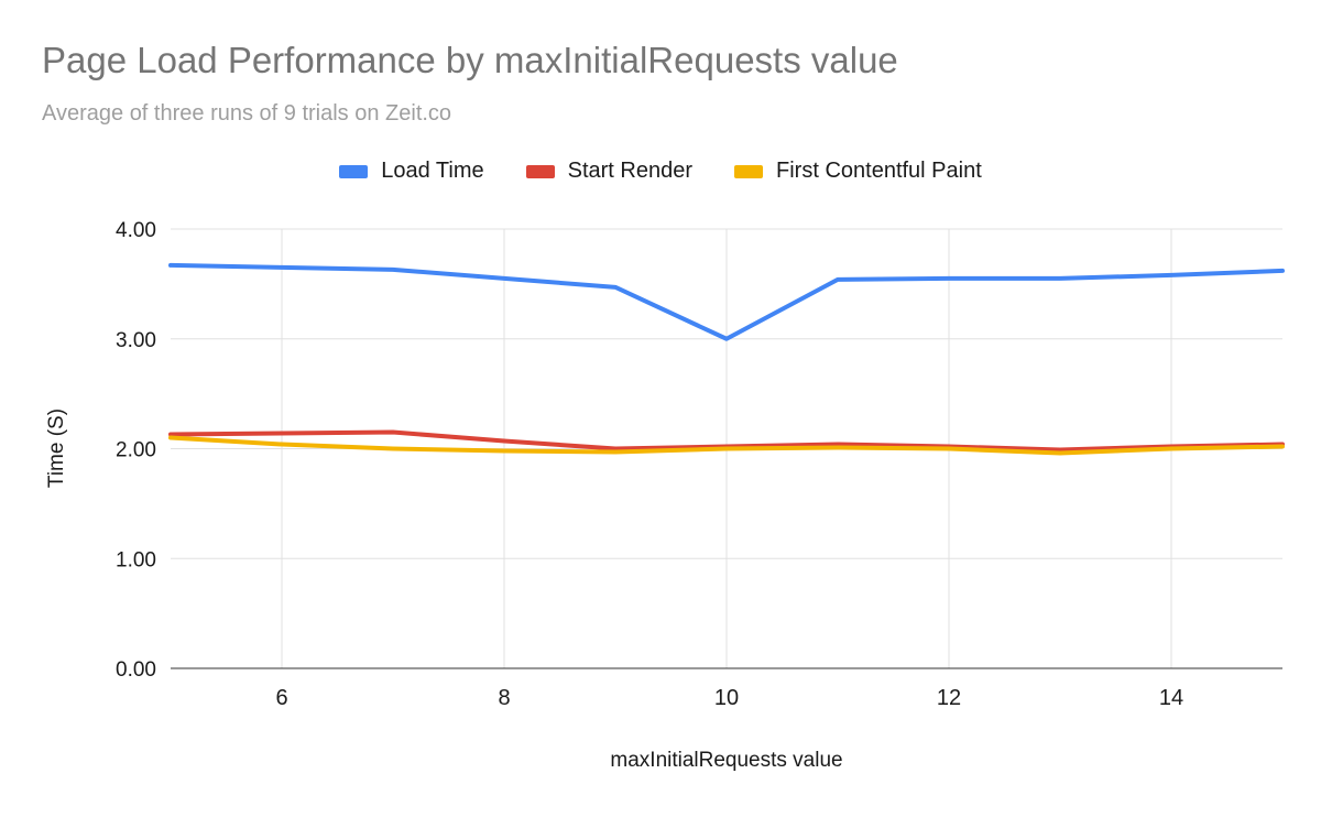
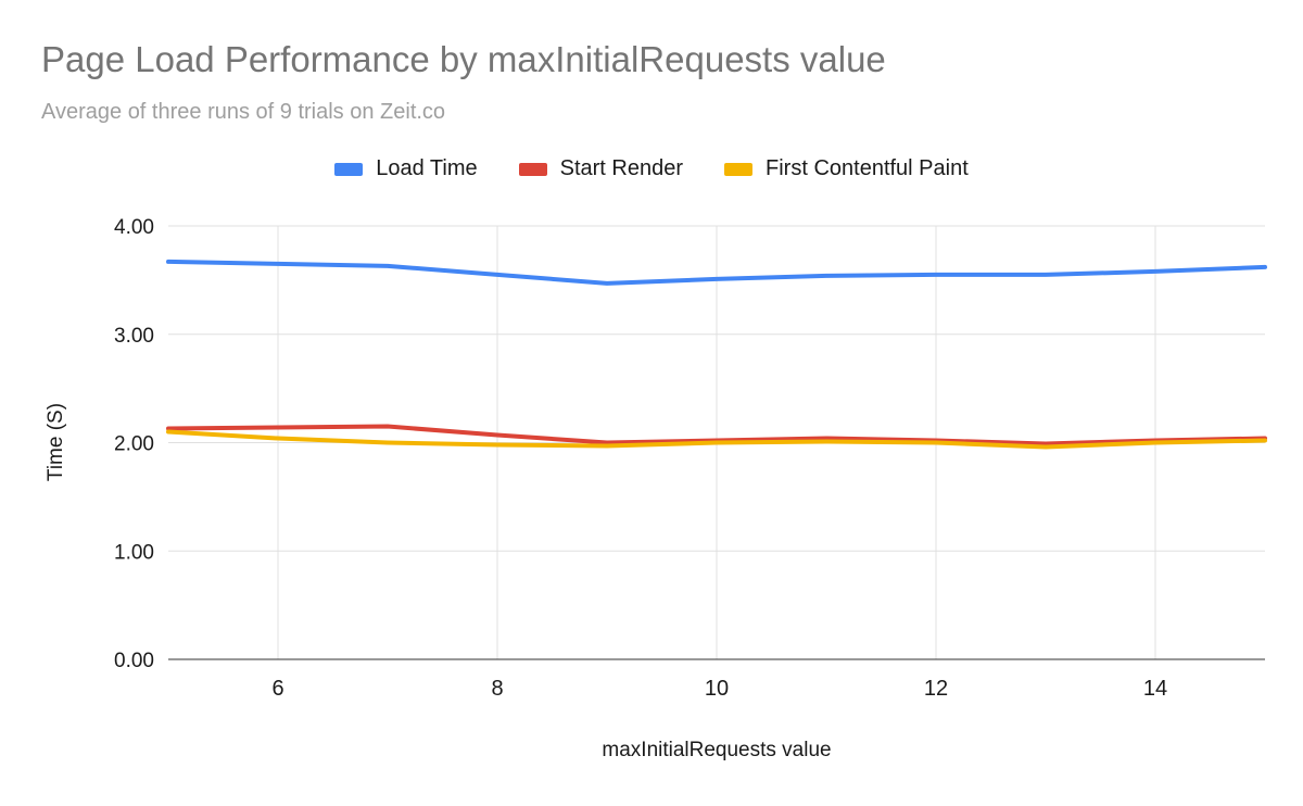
Load Time/10: 3.0 -> 3.5
